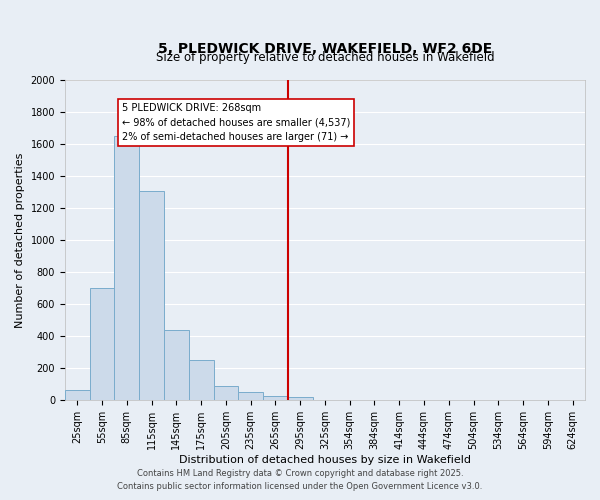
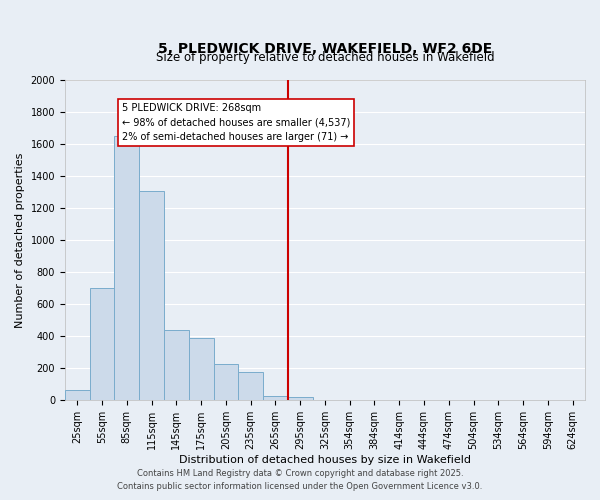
175sqm: 260 -> 390
205sqm: 90 -> 230
235sqm: 50 -> 180
